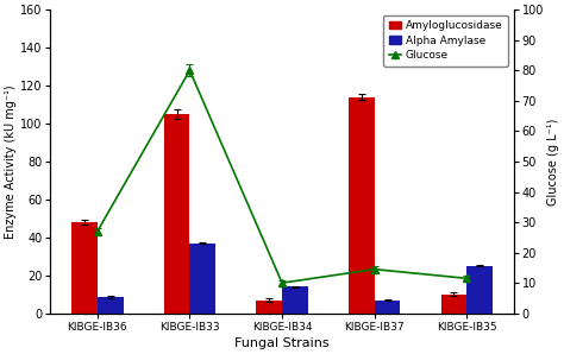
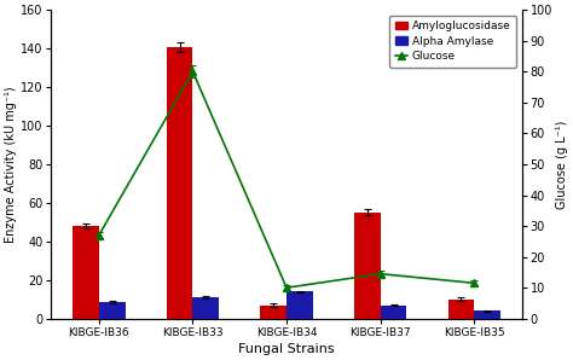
Amyloglucosidase/KIBGE-IB33: 105 -> 141
Alpha Amylase/KIBGE-IB33: 37 -> 11
Amyloglucosidase/KIBGE-IB37: 114 -> 55
Alpha Amylase/KIBGE-IB35: 25 -> 4
